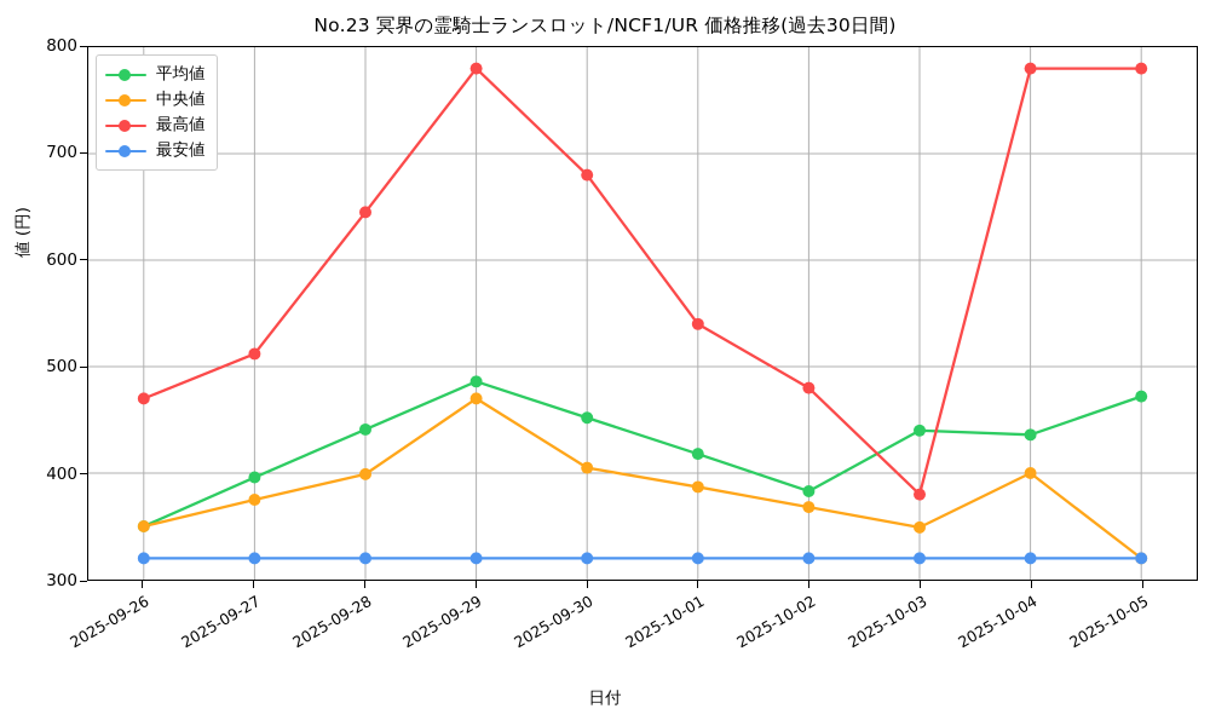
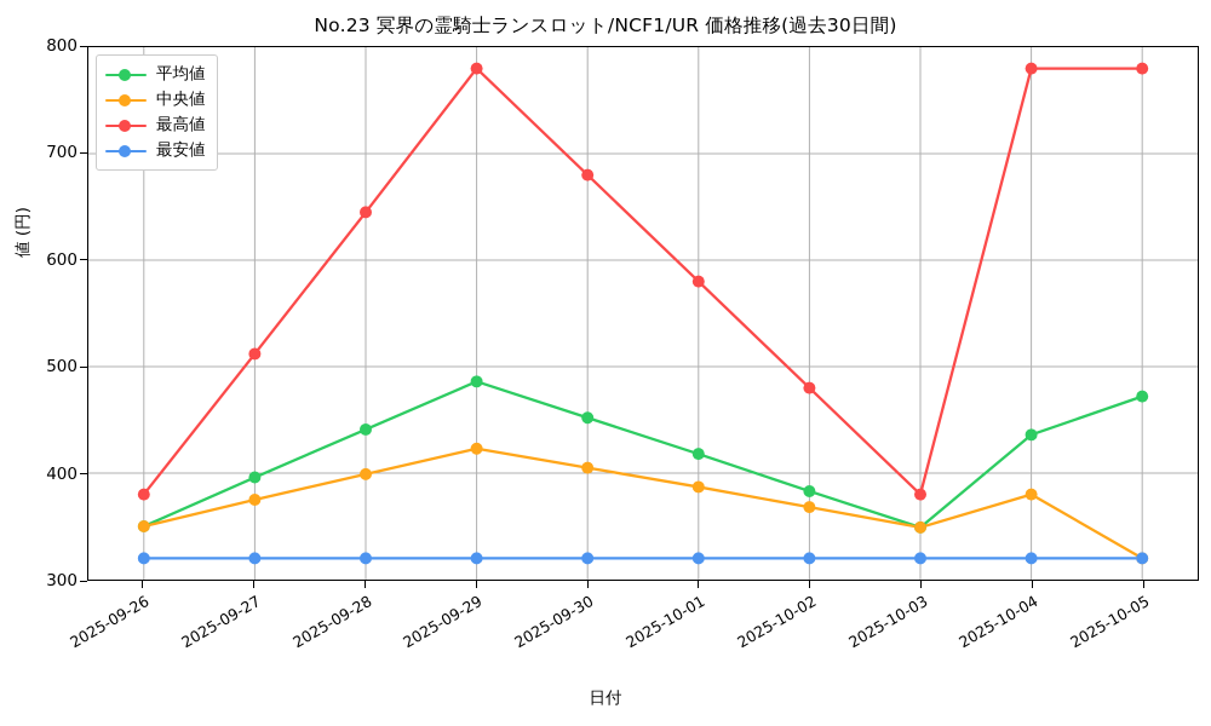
最高値/2025-09-26: 470 -> 380
中央値/2025-09-29: 470 -> 420
最高値/2025-10-01: 540 -> 580
平均値/2025-10-03: 440 -> 350
中央値/2025-10-04: 400 -> 380
